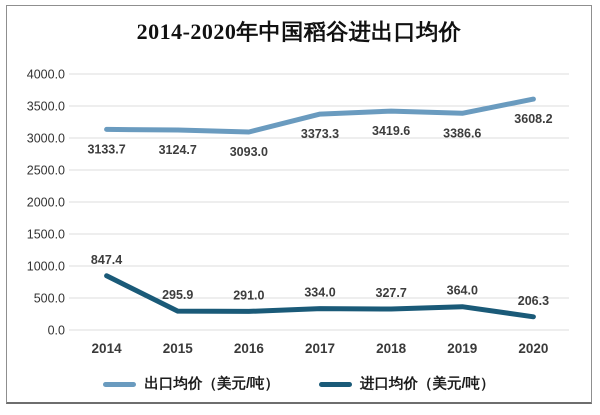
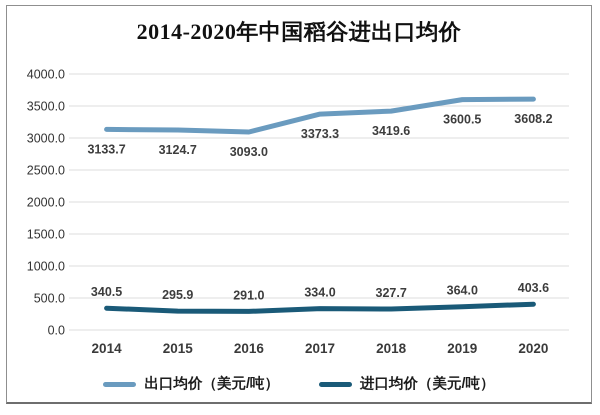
进口均价（美元/吨）/2014: 847.4 -> 340.5
出口均价（美元/吨）/2019: 3386.6 -> 3600.5
进口均价（美元/吨）/2020: 206.3 -> 403.6
